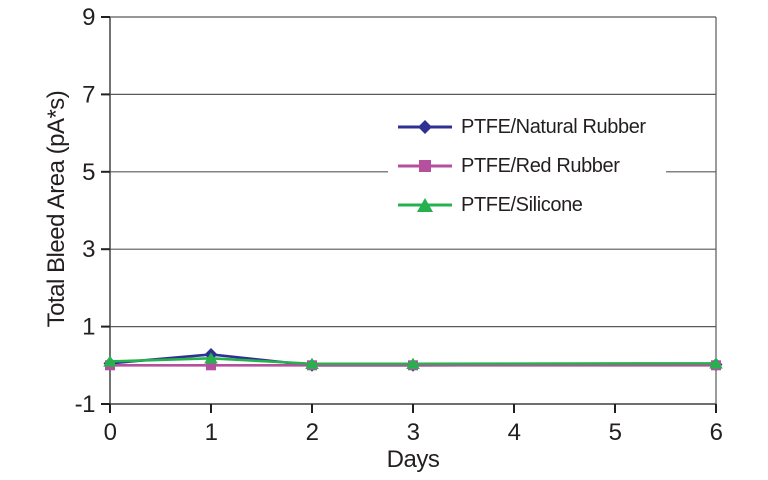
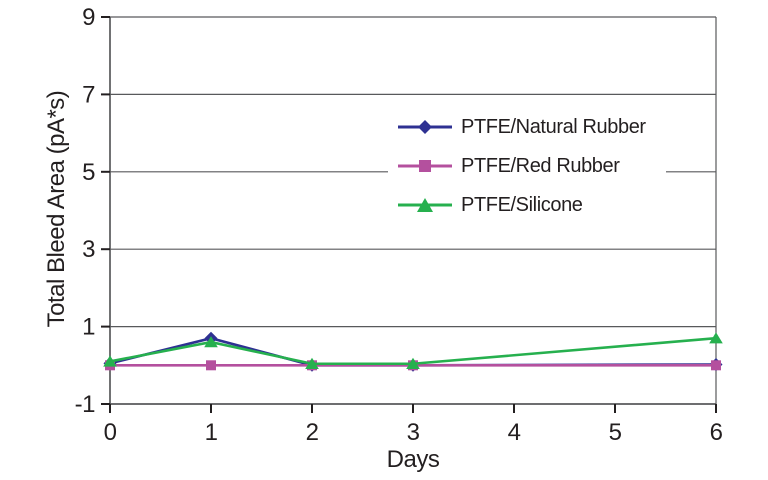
PTFE/Natural Rubber/1: 0.3 -> 0.7
PTFE/Silicone/1: 0.2 -> 0.6
PTFE/Silicone/6: 0.1 -> 0.7
